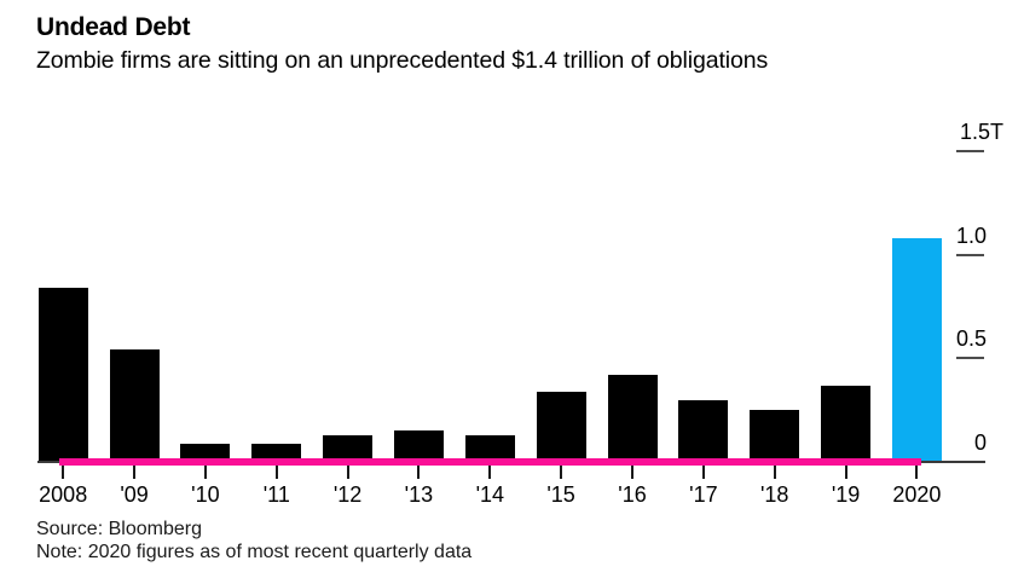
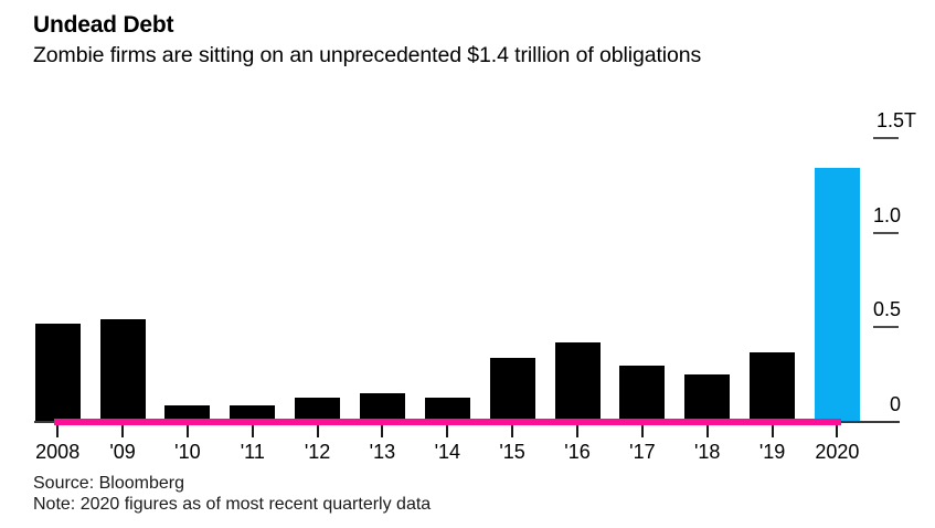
2008: 0.84 -> 0.52
2020: 1.08 -> 1.34
